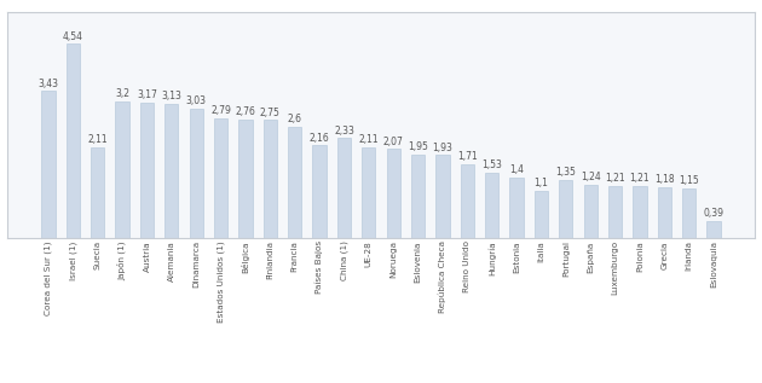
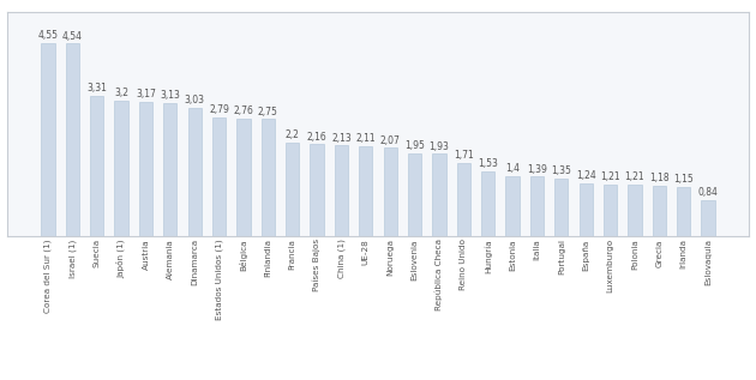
Corea del Sur (1): 3,43 -> 4,55
Suecia: 2,11 -> 3,31
Francia: 2,6 -> 2,2
China (1): 2,33 -> 2,13
Italia: 1,1 -> 1,39
Eslovaquia: 0,39 -> 0,84
